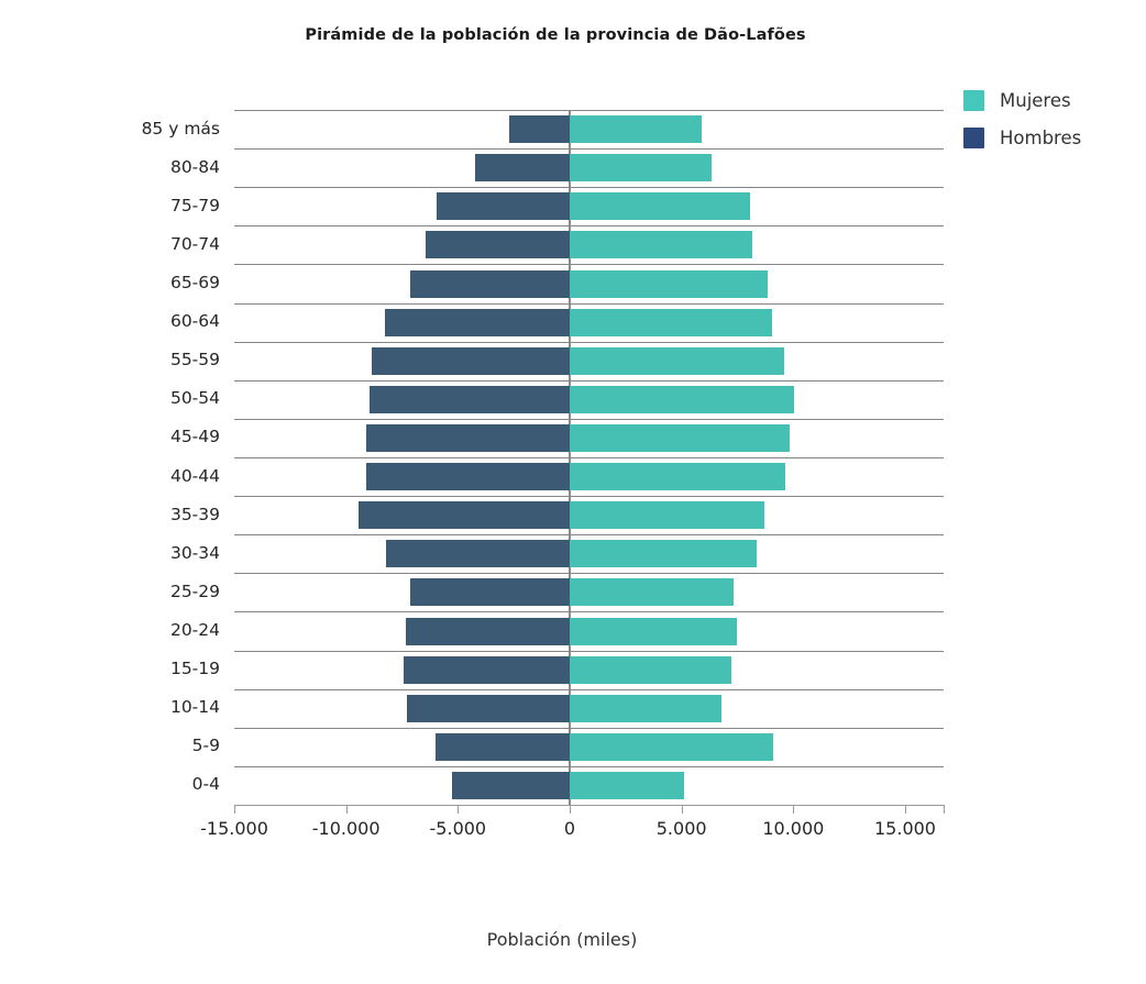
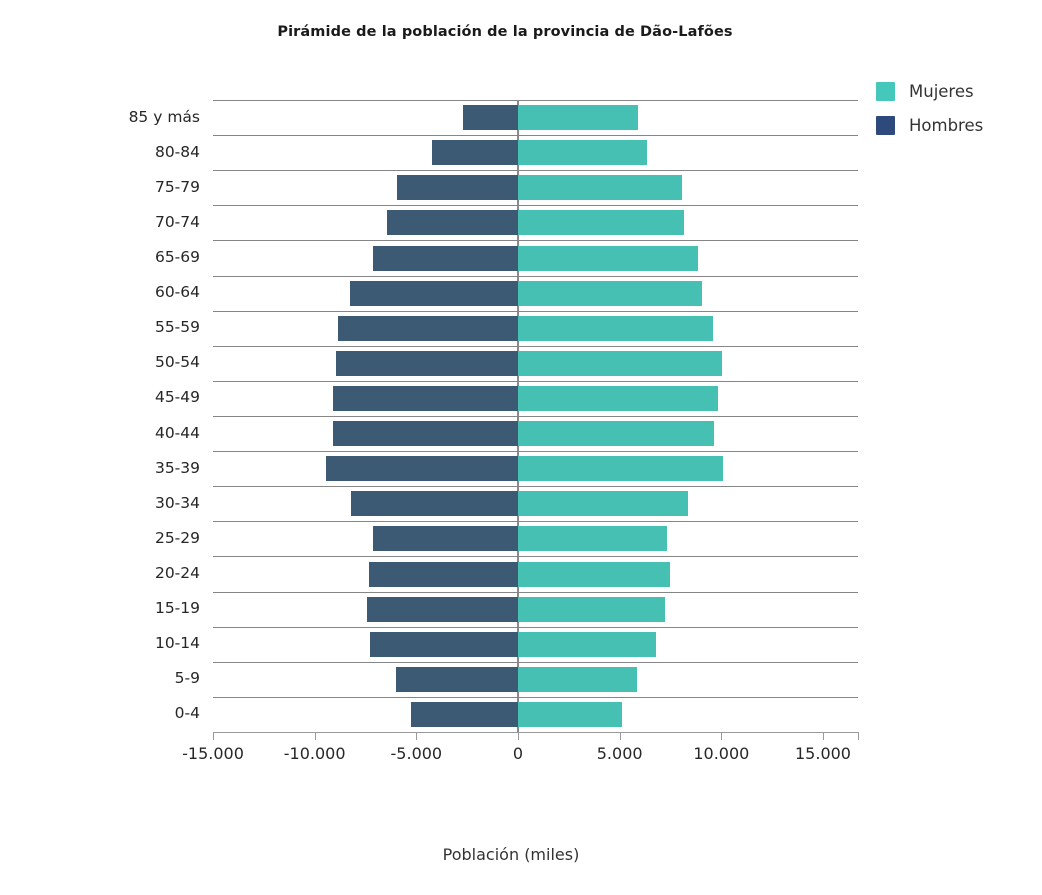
Mujeres/35-39: 8700 -> 10100
Mujeres/5-9: 9100 -> 5800
